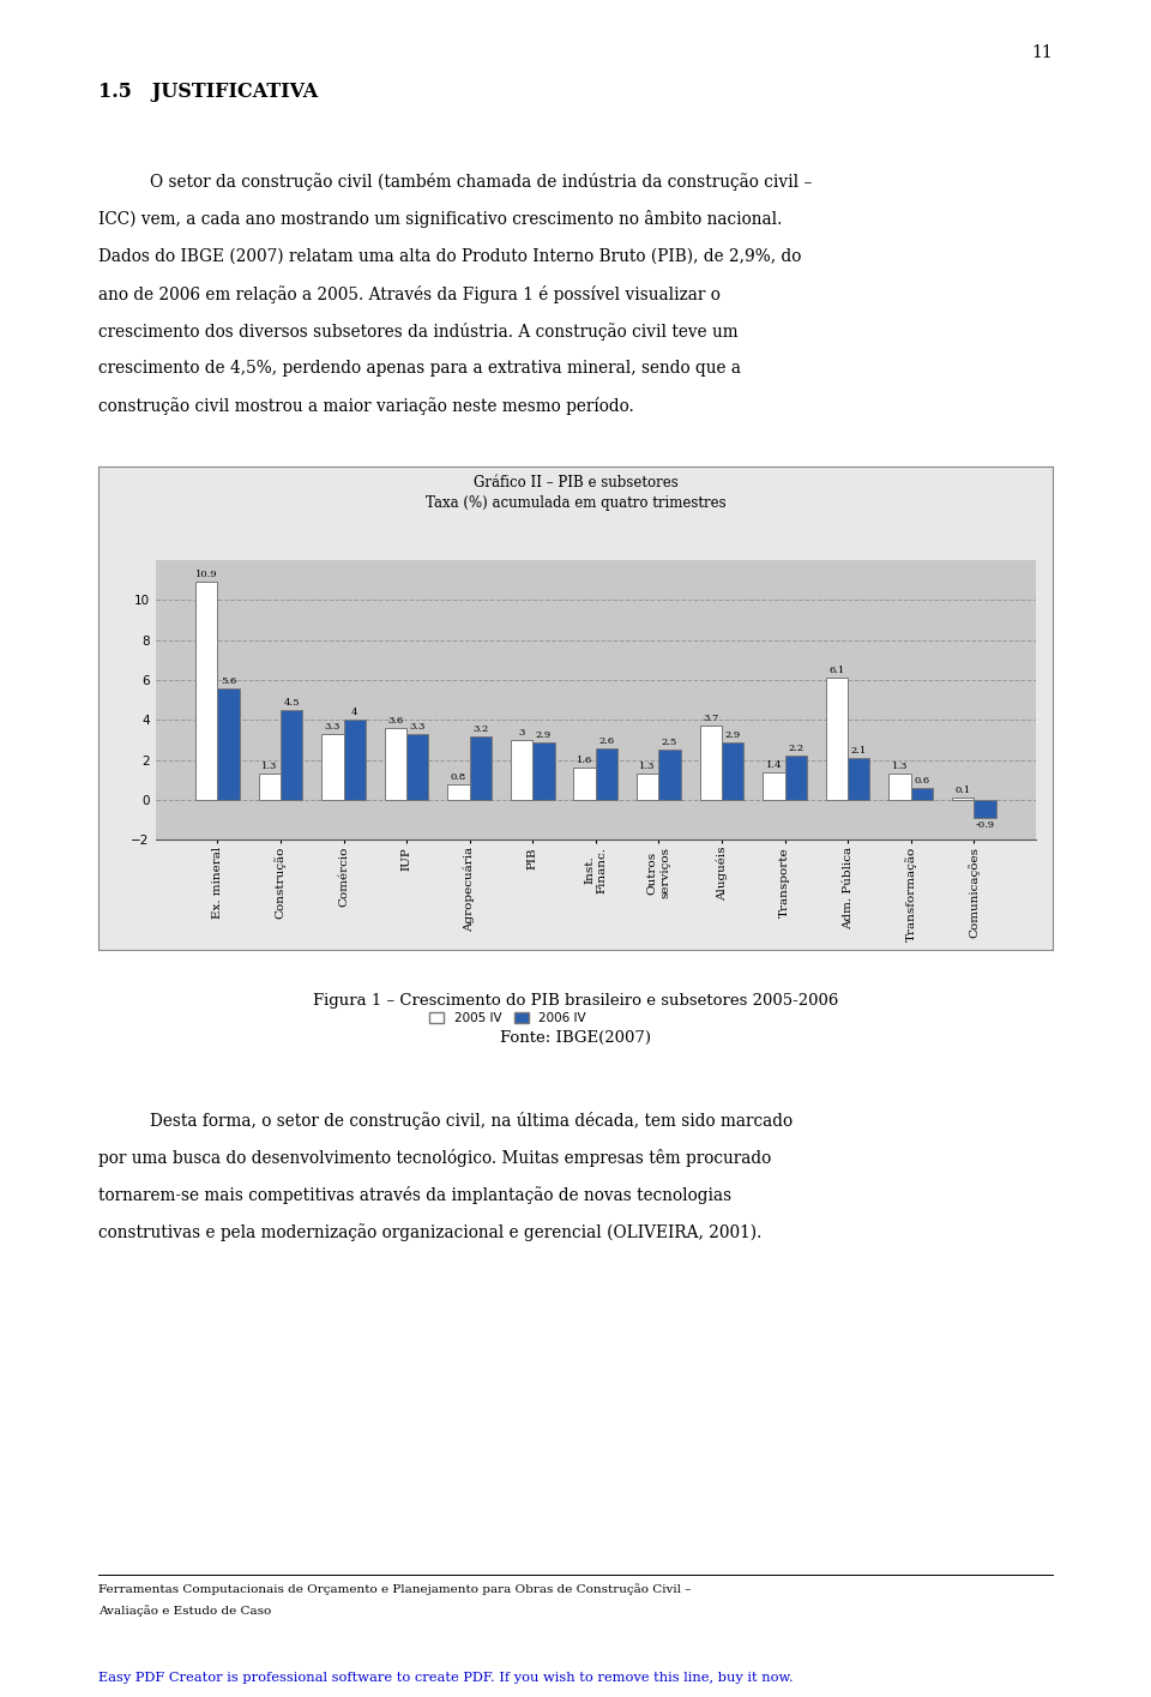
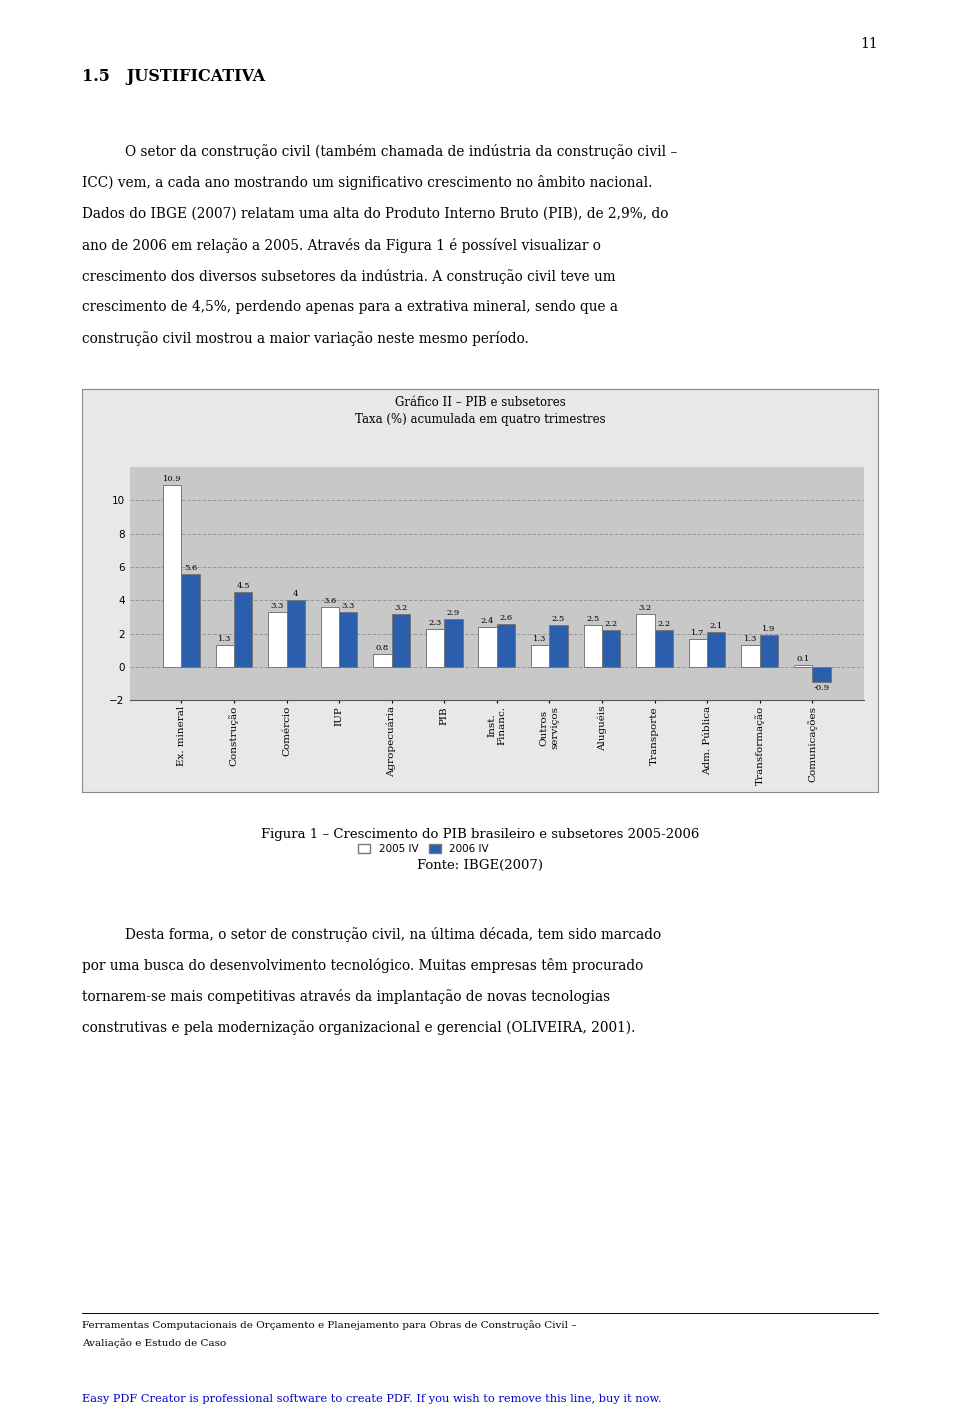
2005 IV/PIB: 3 -> 2.3
2005 IV/Inst. Financ.: 1.6 -> 2.4
2005 IV/Aluguéis: 3.7 -> 2.5
2006 IV/Aluguéis: 2.9 -> 2.2
2005 IV/Transporte: 1.4 -> 3.2
2005 IV/Adm. Pública: 6.1 -> 1.7
2006 IV/Transformação: 0.6 -> 1.9
